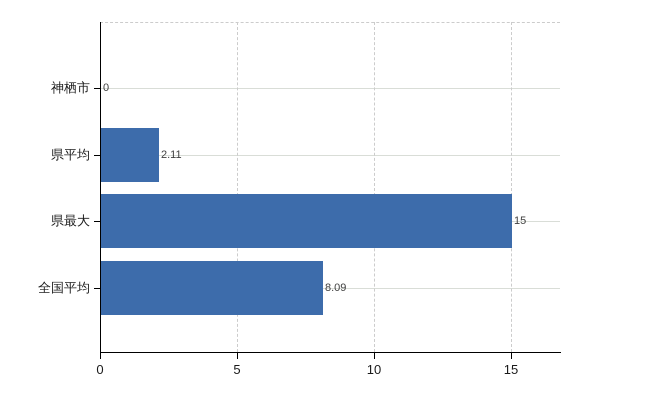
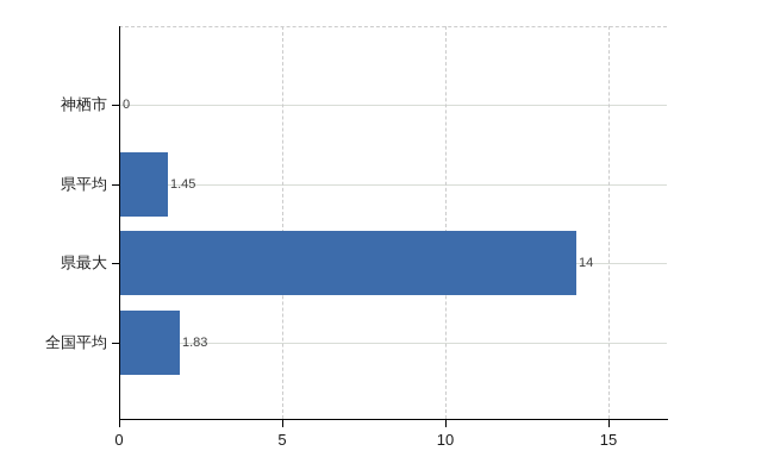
県平均: 2.11 -> 1.45
県最大: 15 -> 14
全国平均: 8.09 -> 1.83
